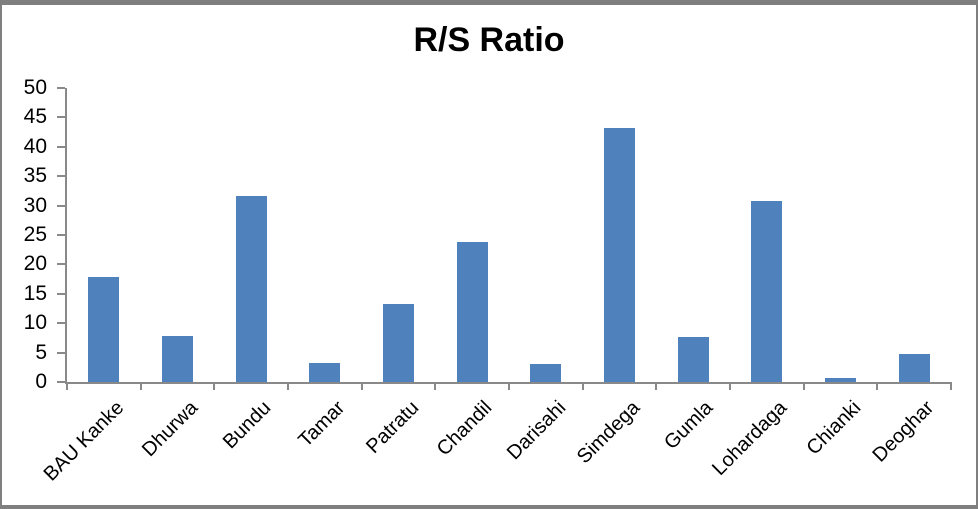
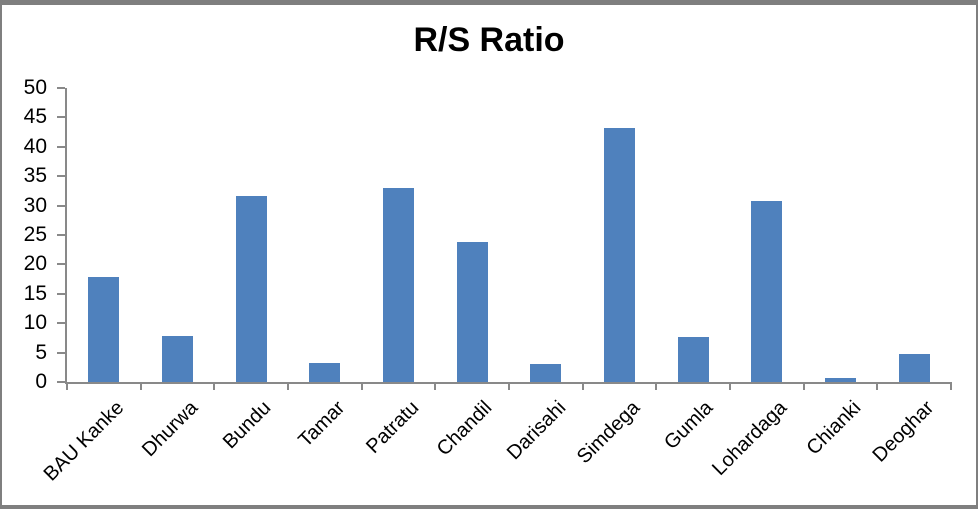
Patratu: 13 -> 33
